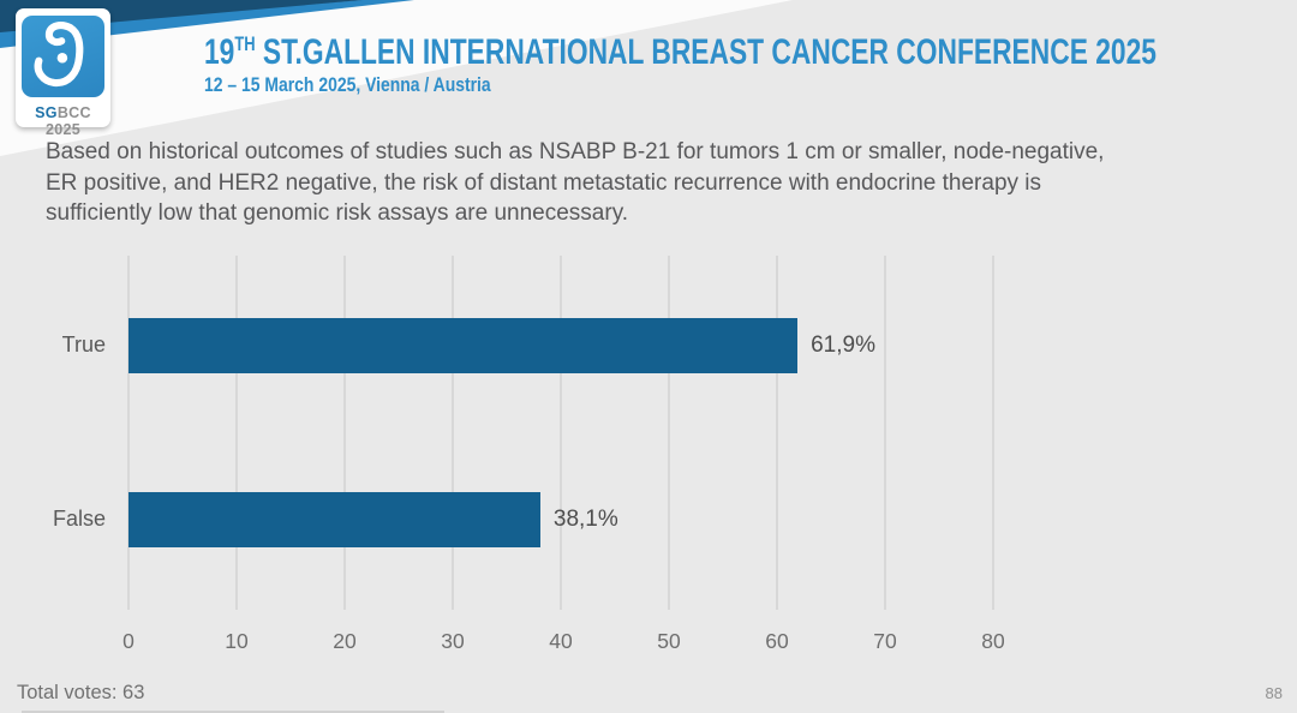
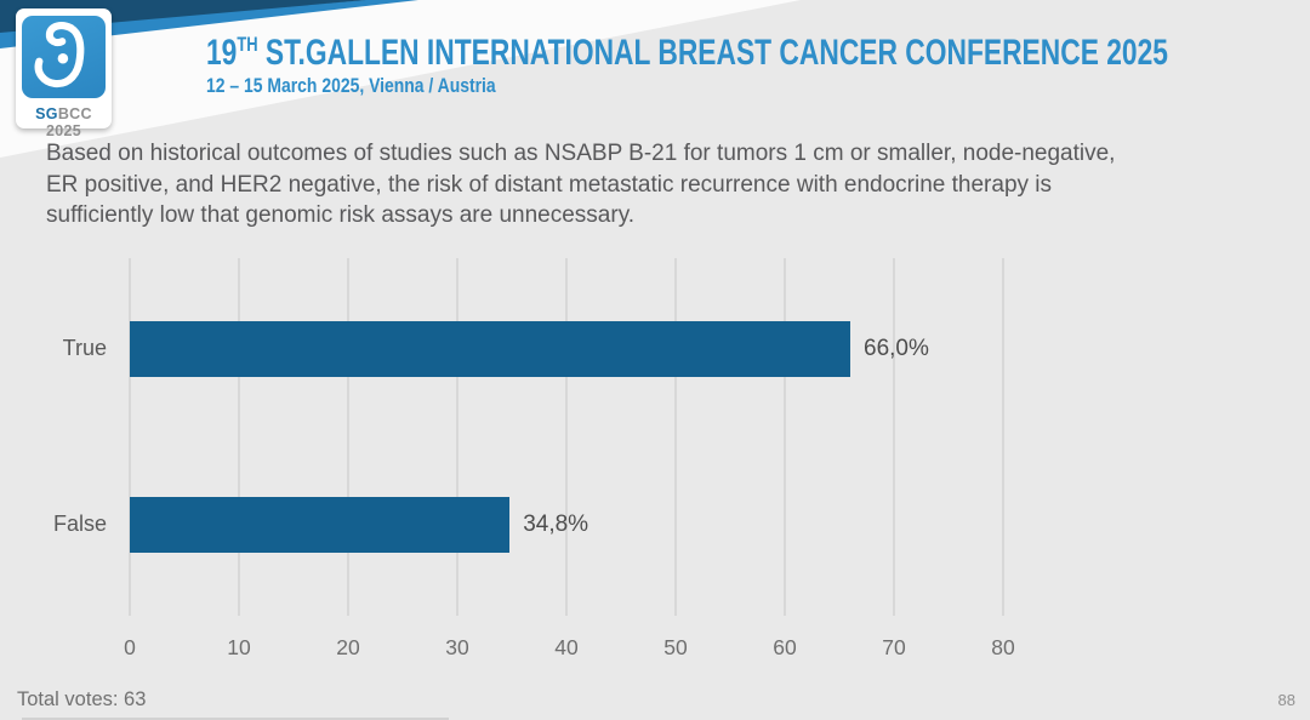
True: 61,9% -> 66,0%
False: 38,1% -> 34,8%
